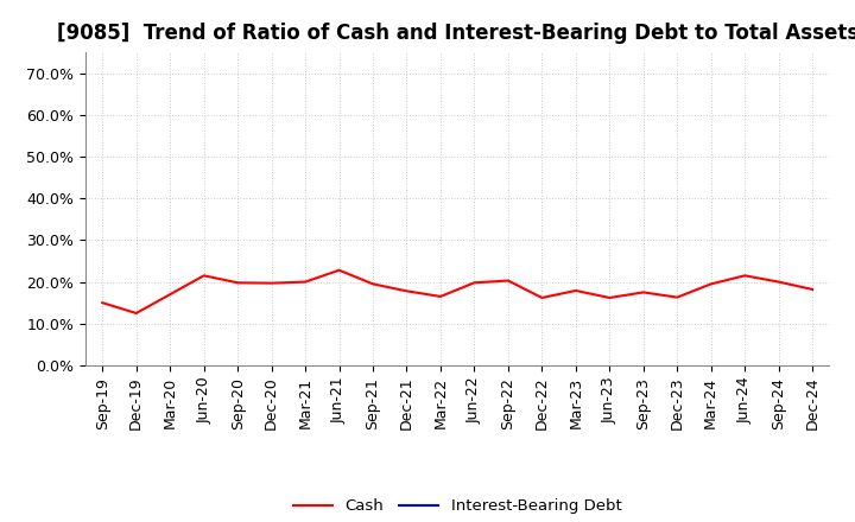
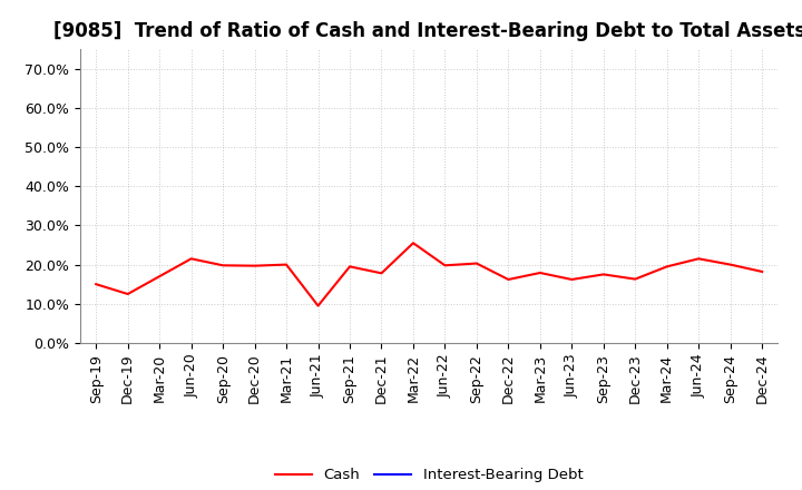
Jun-21: 22.8% -> 9.5%
Mar-22: 16.5% -> 25.5%
